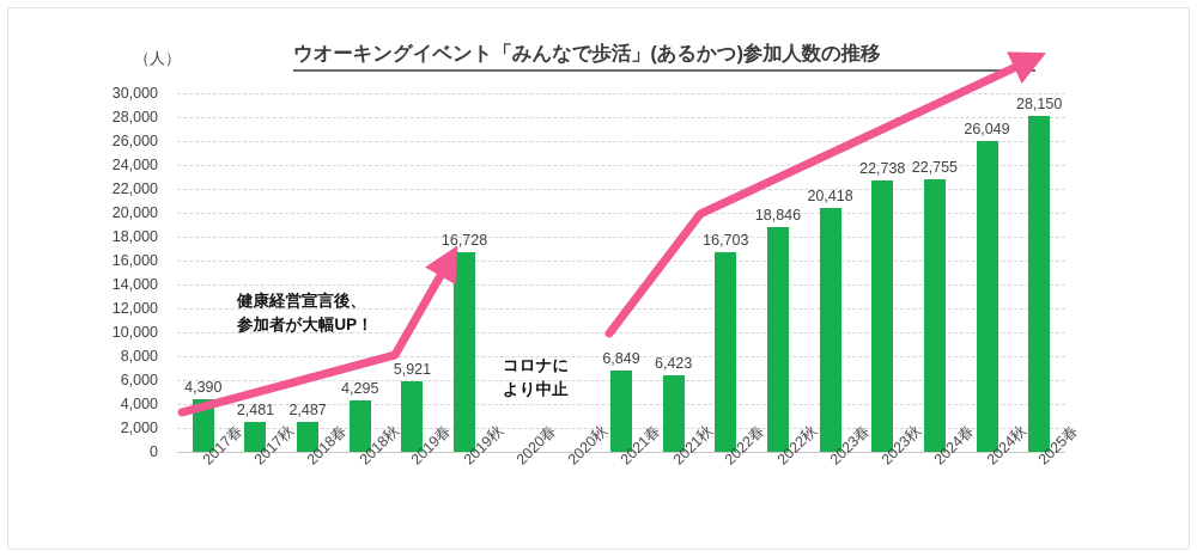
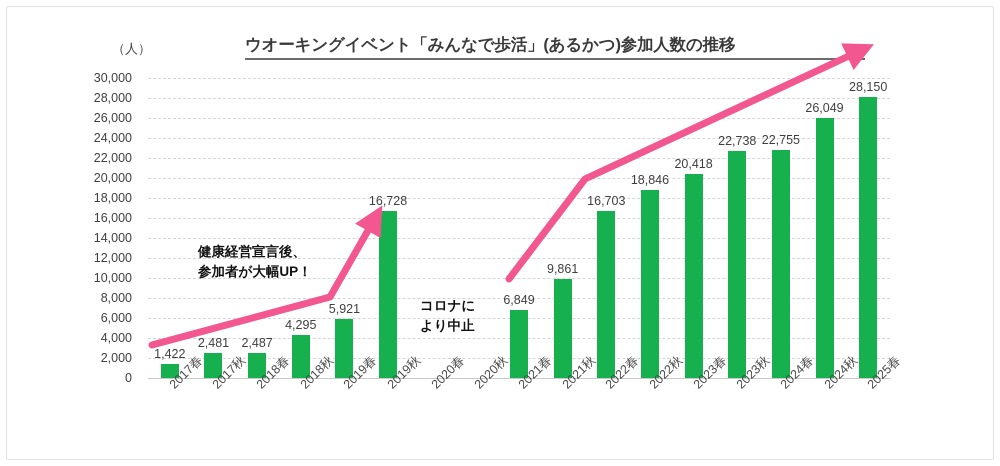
2017春: 4,390 -> 1,422
2021秋: 6,423 -> 9,861
